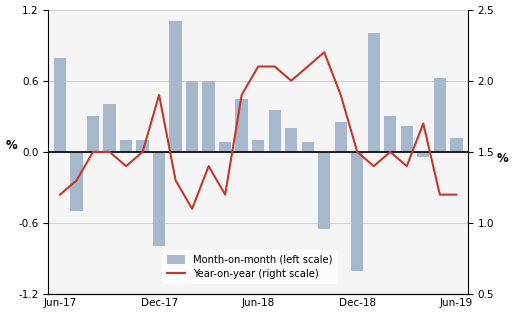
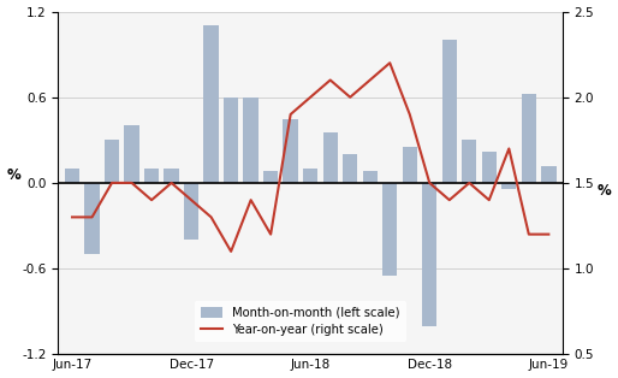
Month-on-month (left scale)/Jun-17: 0.79 -> 0.10
Year-on-year (right scale)/Jun-17: 1.2 -> 1.3
Month-on-month (left scale)/Dec-17: -0.79 -> -0.40
Year-on-year (right scale)/Dec-17: 1.9 -> 1.4
Year-on-year (right scale)/Jun-18: 2.1 -> 2.0
